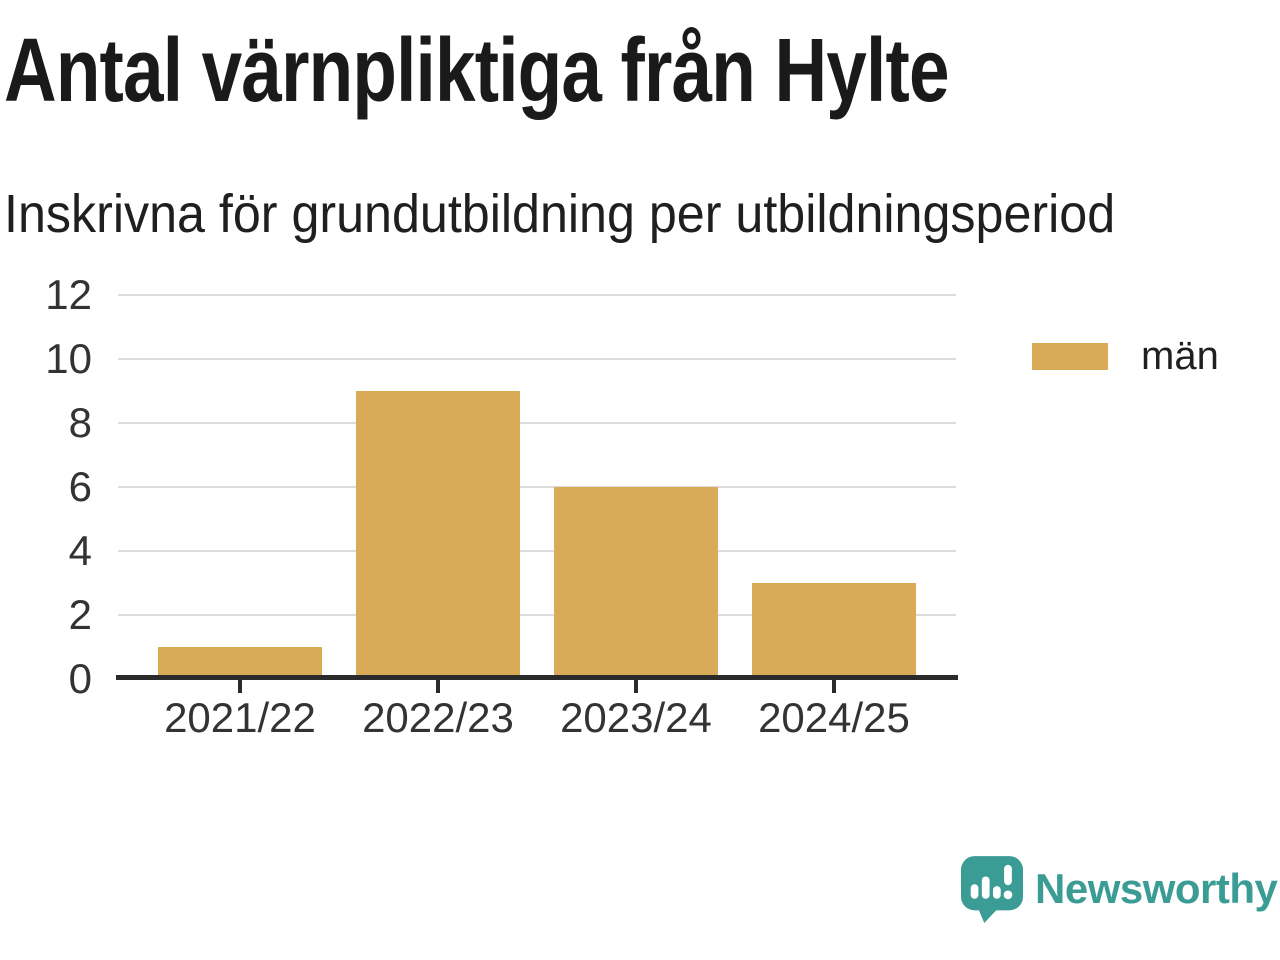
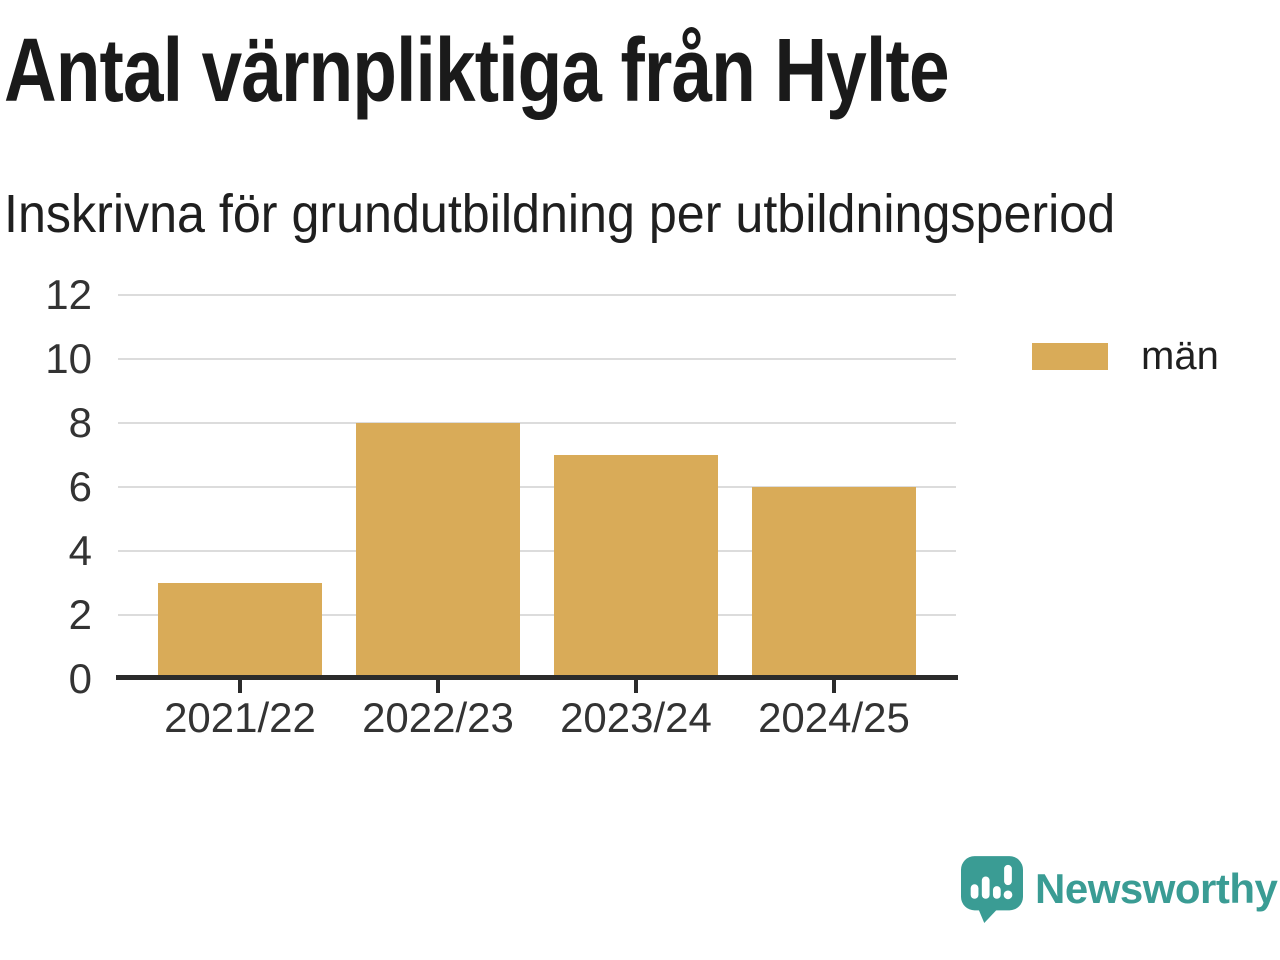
2021/22: 1 -> 3
2022/23: 9 -> 8
2023/24: 6 -> 7
2024/25: 3 -> 6
